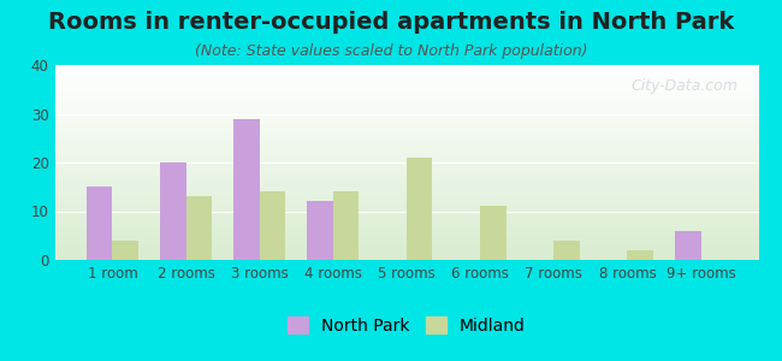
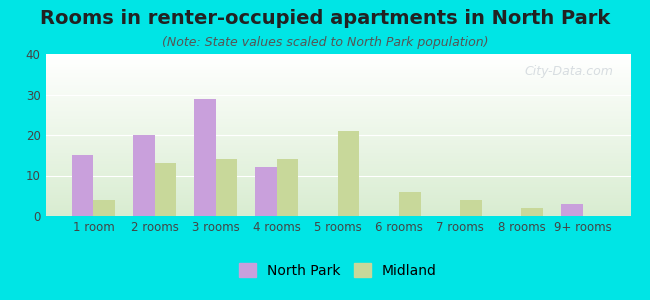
Midland/6 rooms: 11 -> 6
North Park/9+ rooms: 6 -> 3
